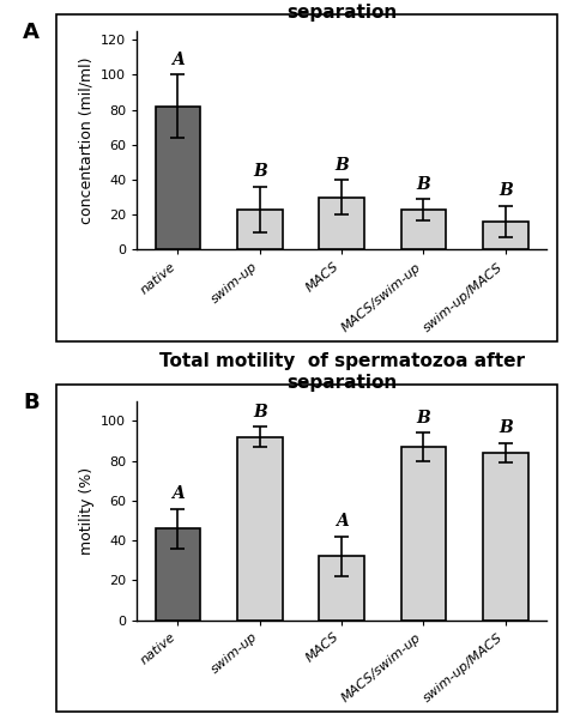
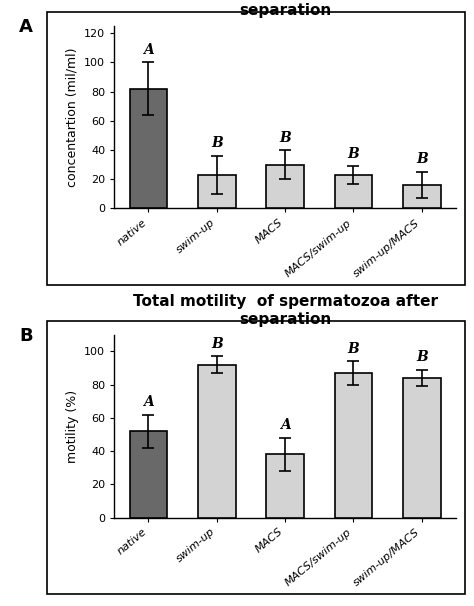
Total motility of spermatozoa after separation/native: 46 -> 52
Total motility of spermatozoa after separation/MACS: 32 -> 38
